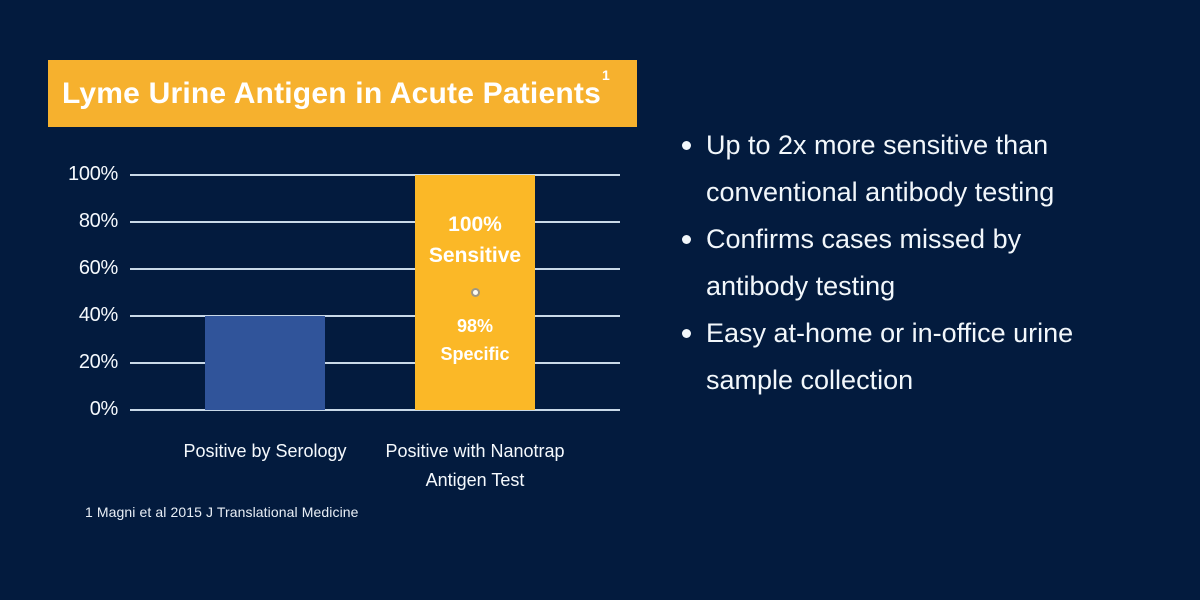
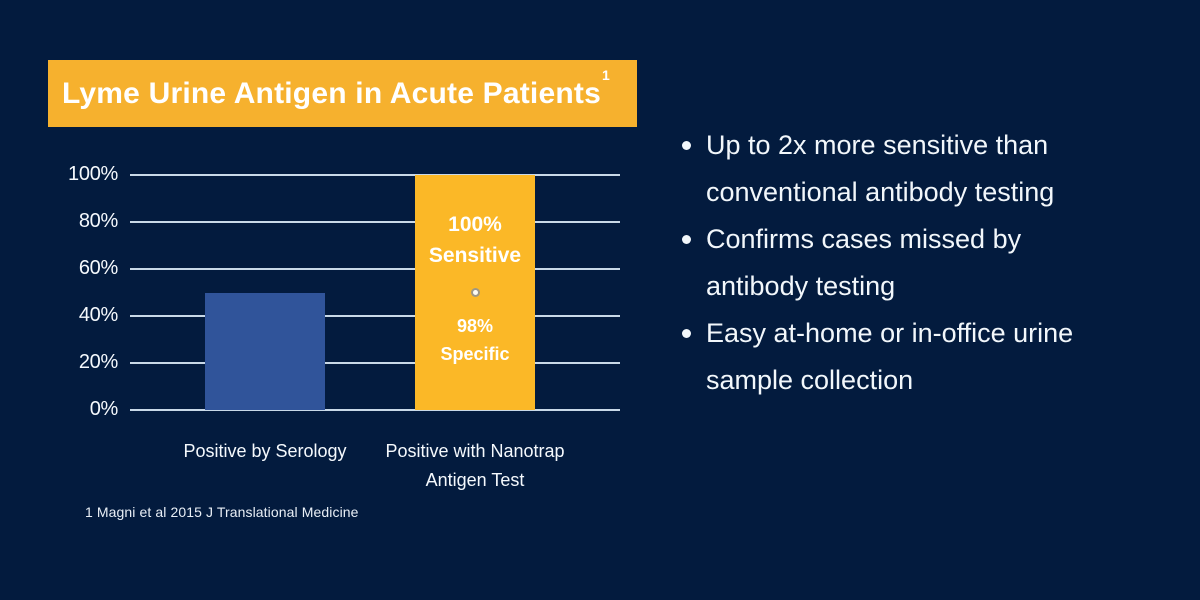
Positive by Serology: 40% -> 50%
